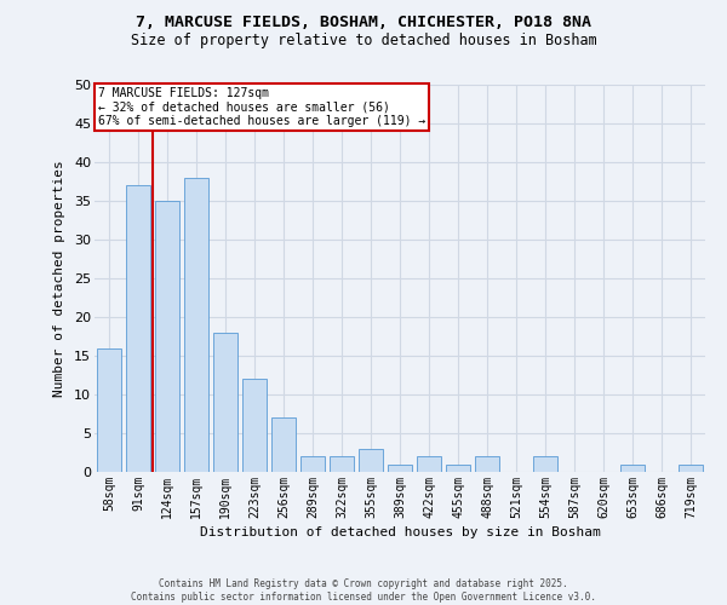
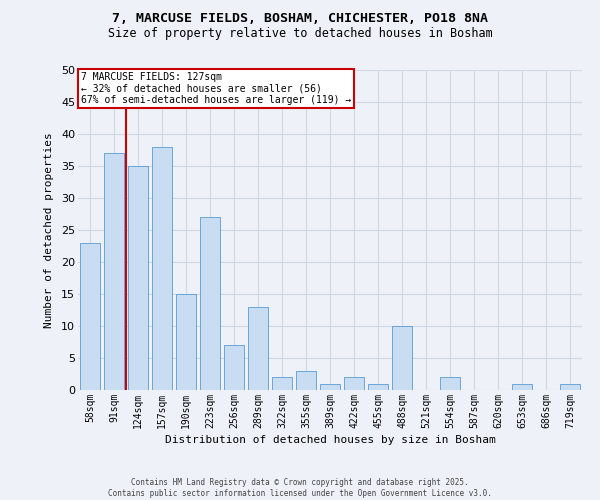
58sqm: 16 -> 23
190sqm: 18 -> 15
223sqm: 12 -> 27
289sqm: 2 -> 13
488sqm: 2 -> 10
